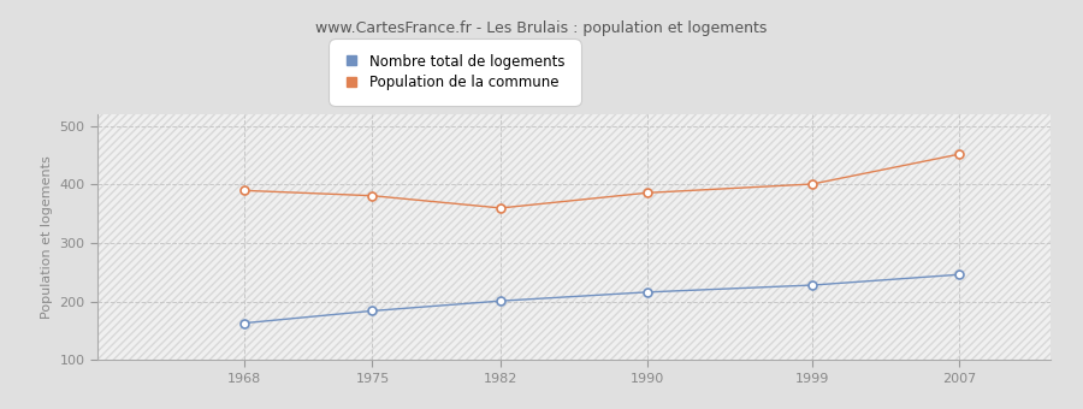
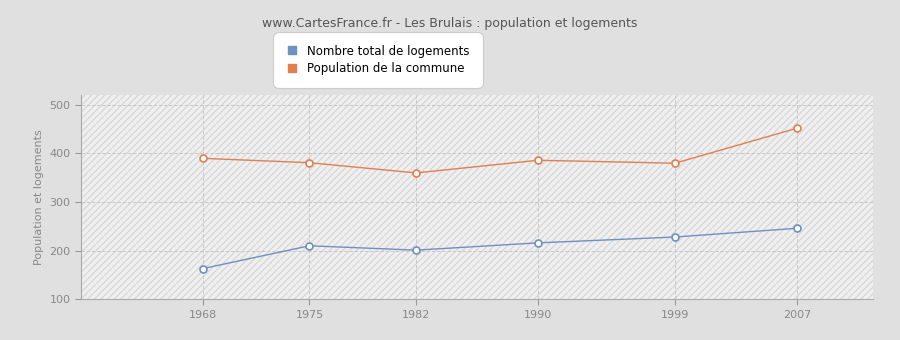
Nombre total de logements/1975: 184 -> 210
Population de la commune/1999: 401 -> 380
